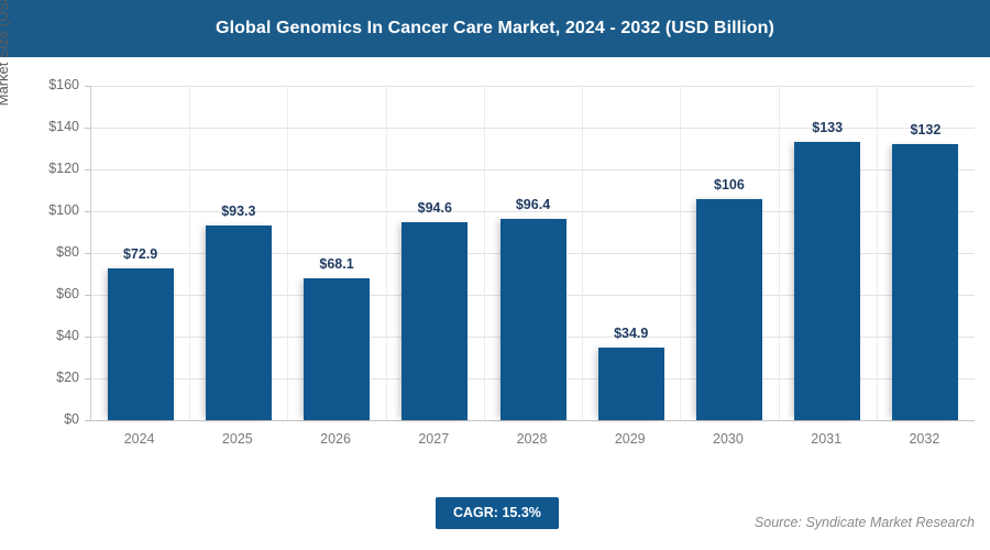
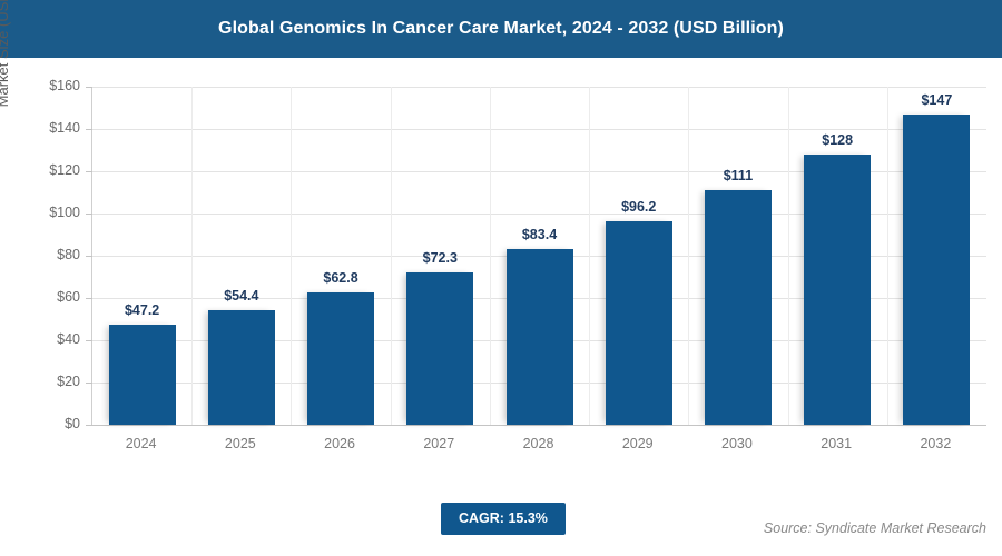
2024: $72.9 -> $47.2
2025: $93.3 -> $54.4
2026: $68.1 -> $62.8
2027: $94.6 -> $72.3
2028: $96.4 -> $83.4
2029: $34.9 -> $96.2
2030: $106 -> $111
2031: $133 -> $128
2032: $132 -> $147
